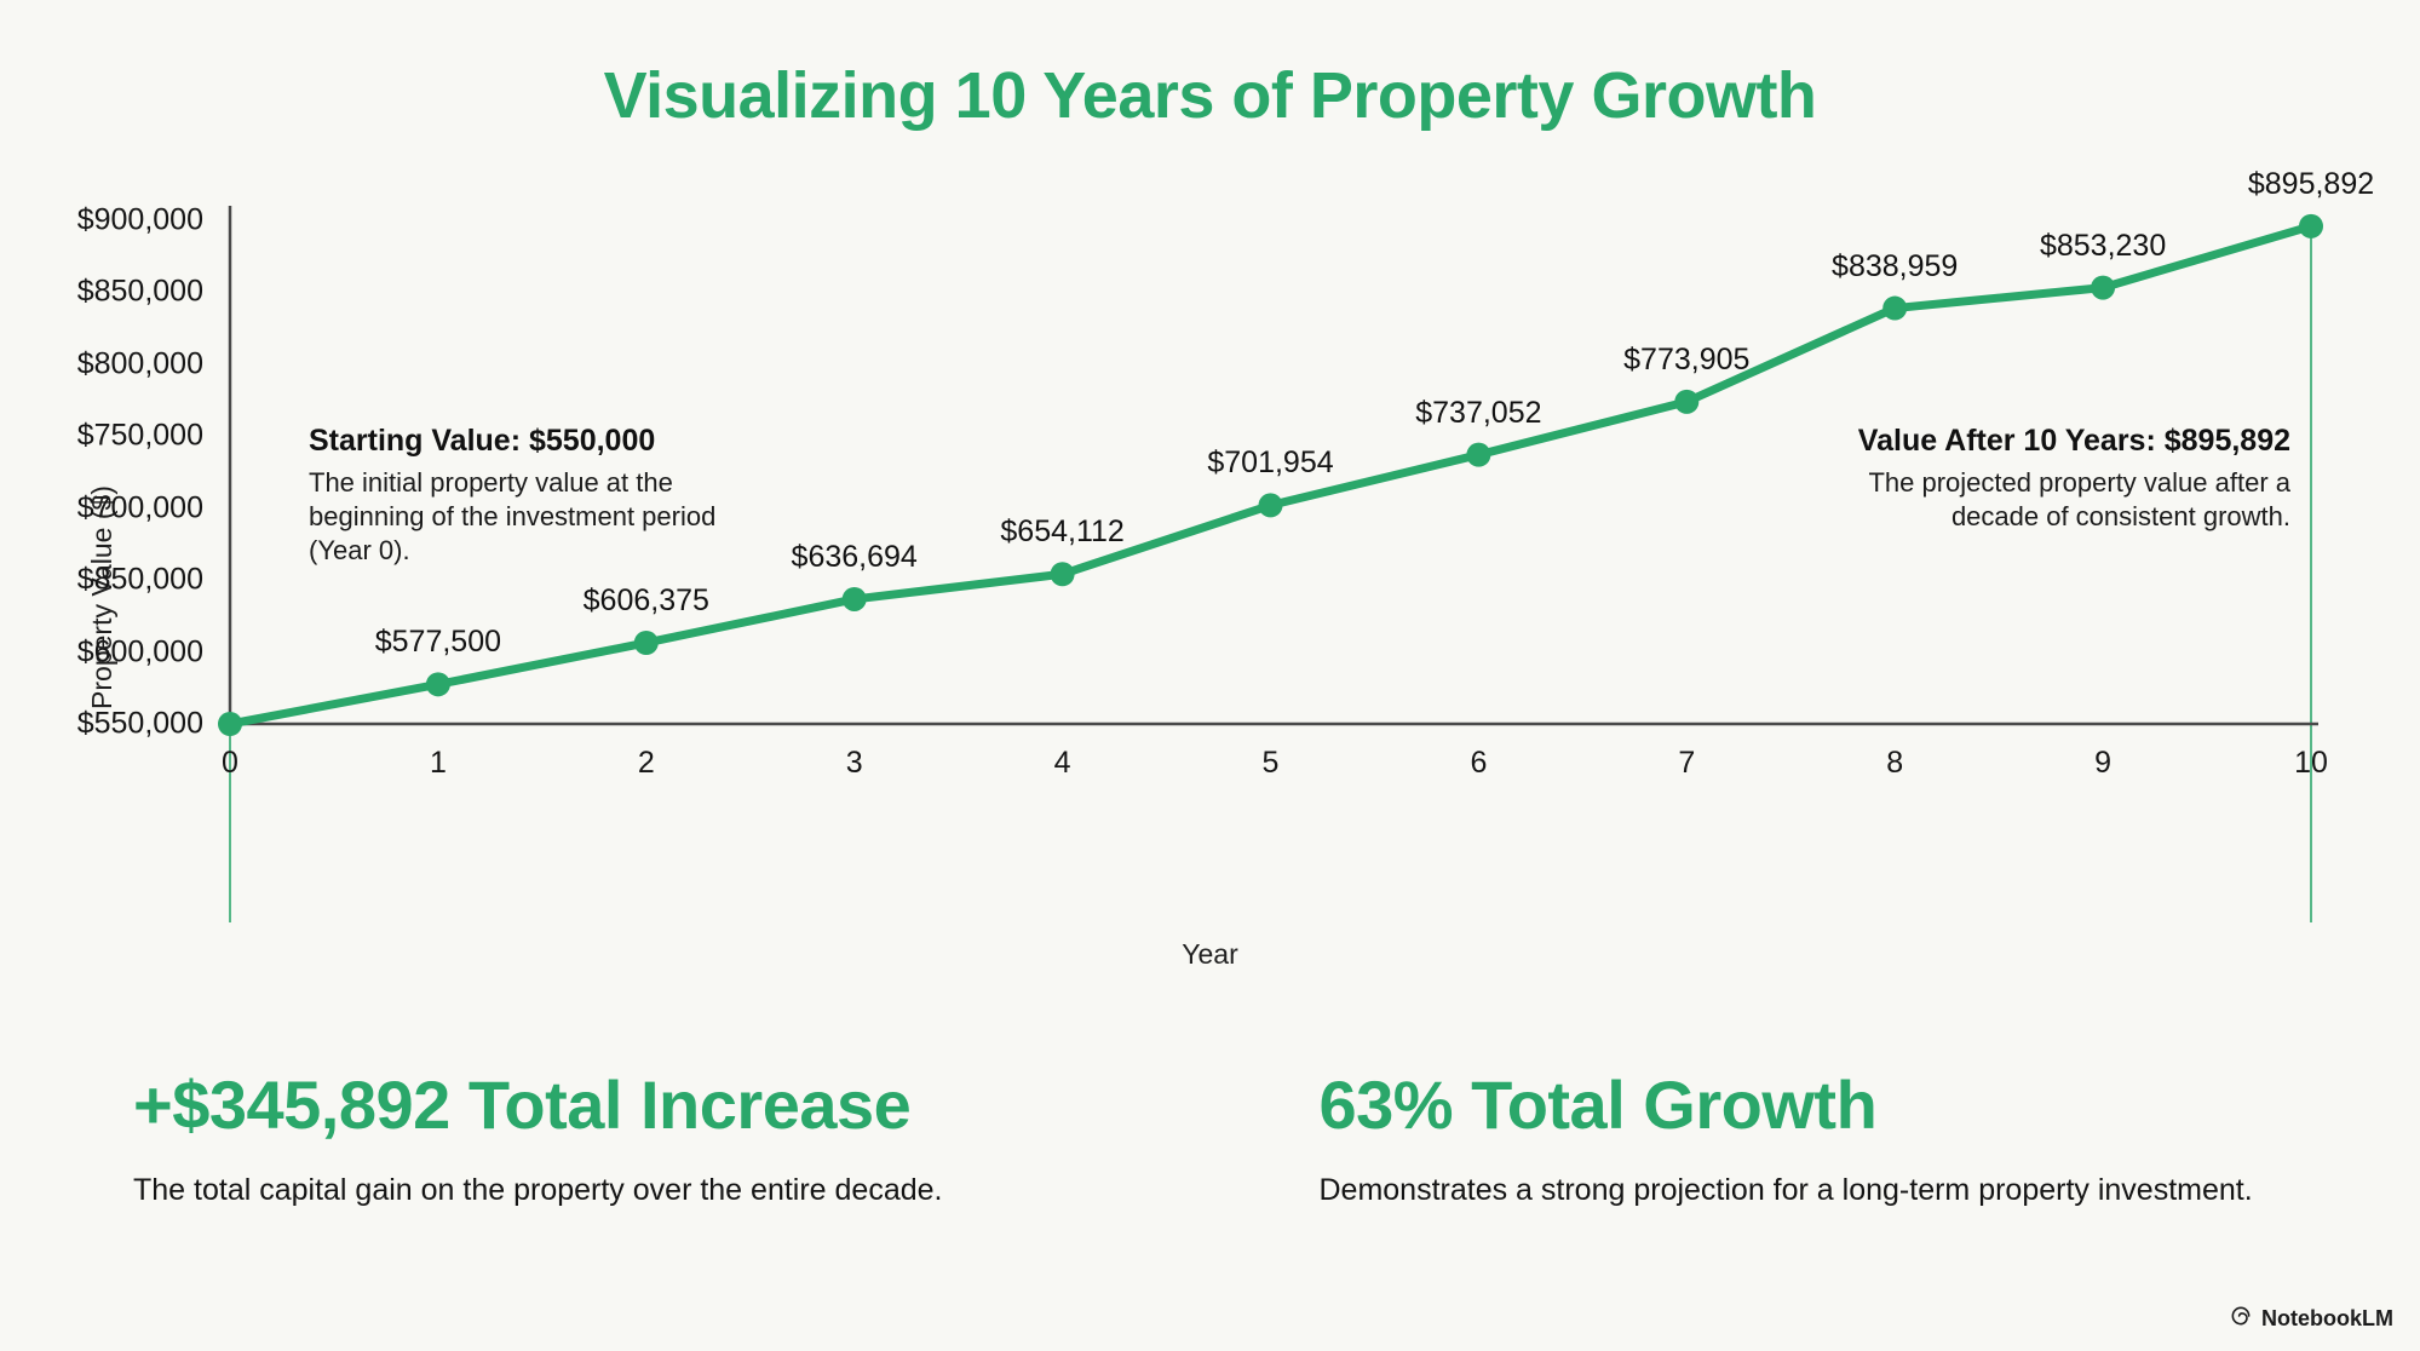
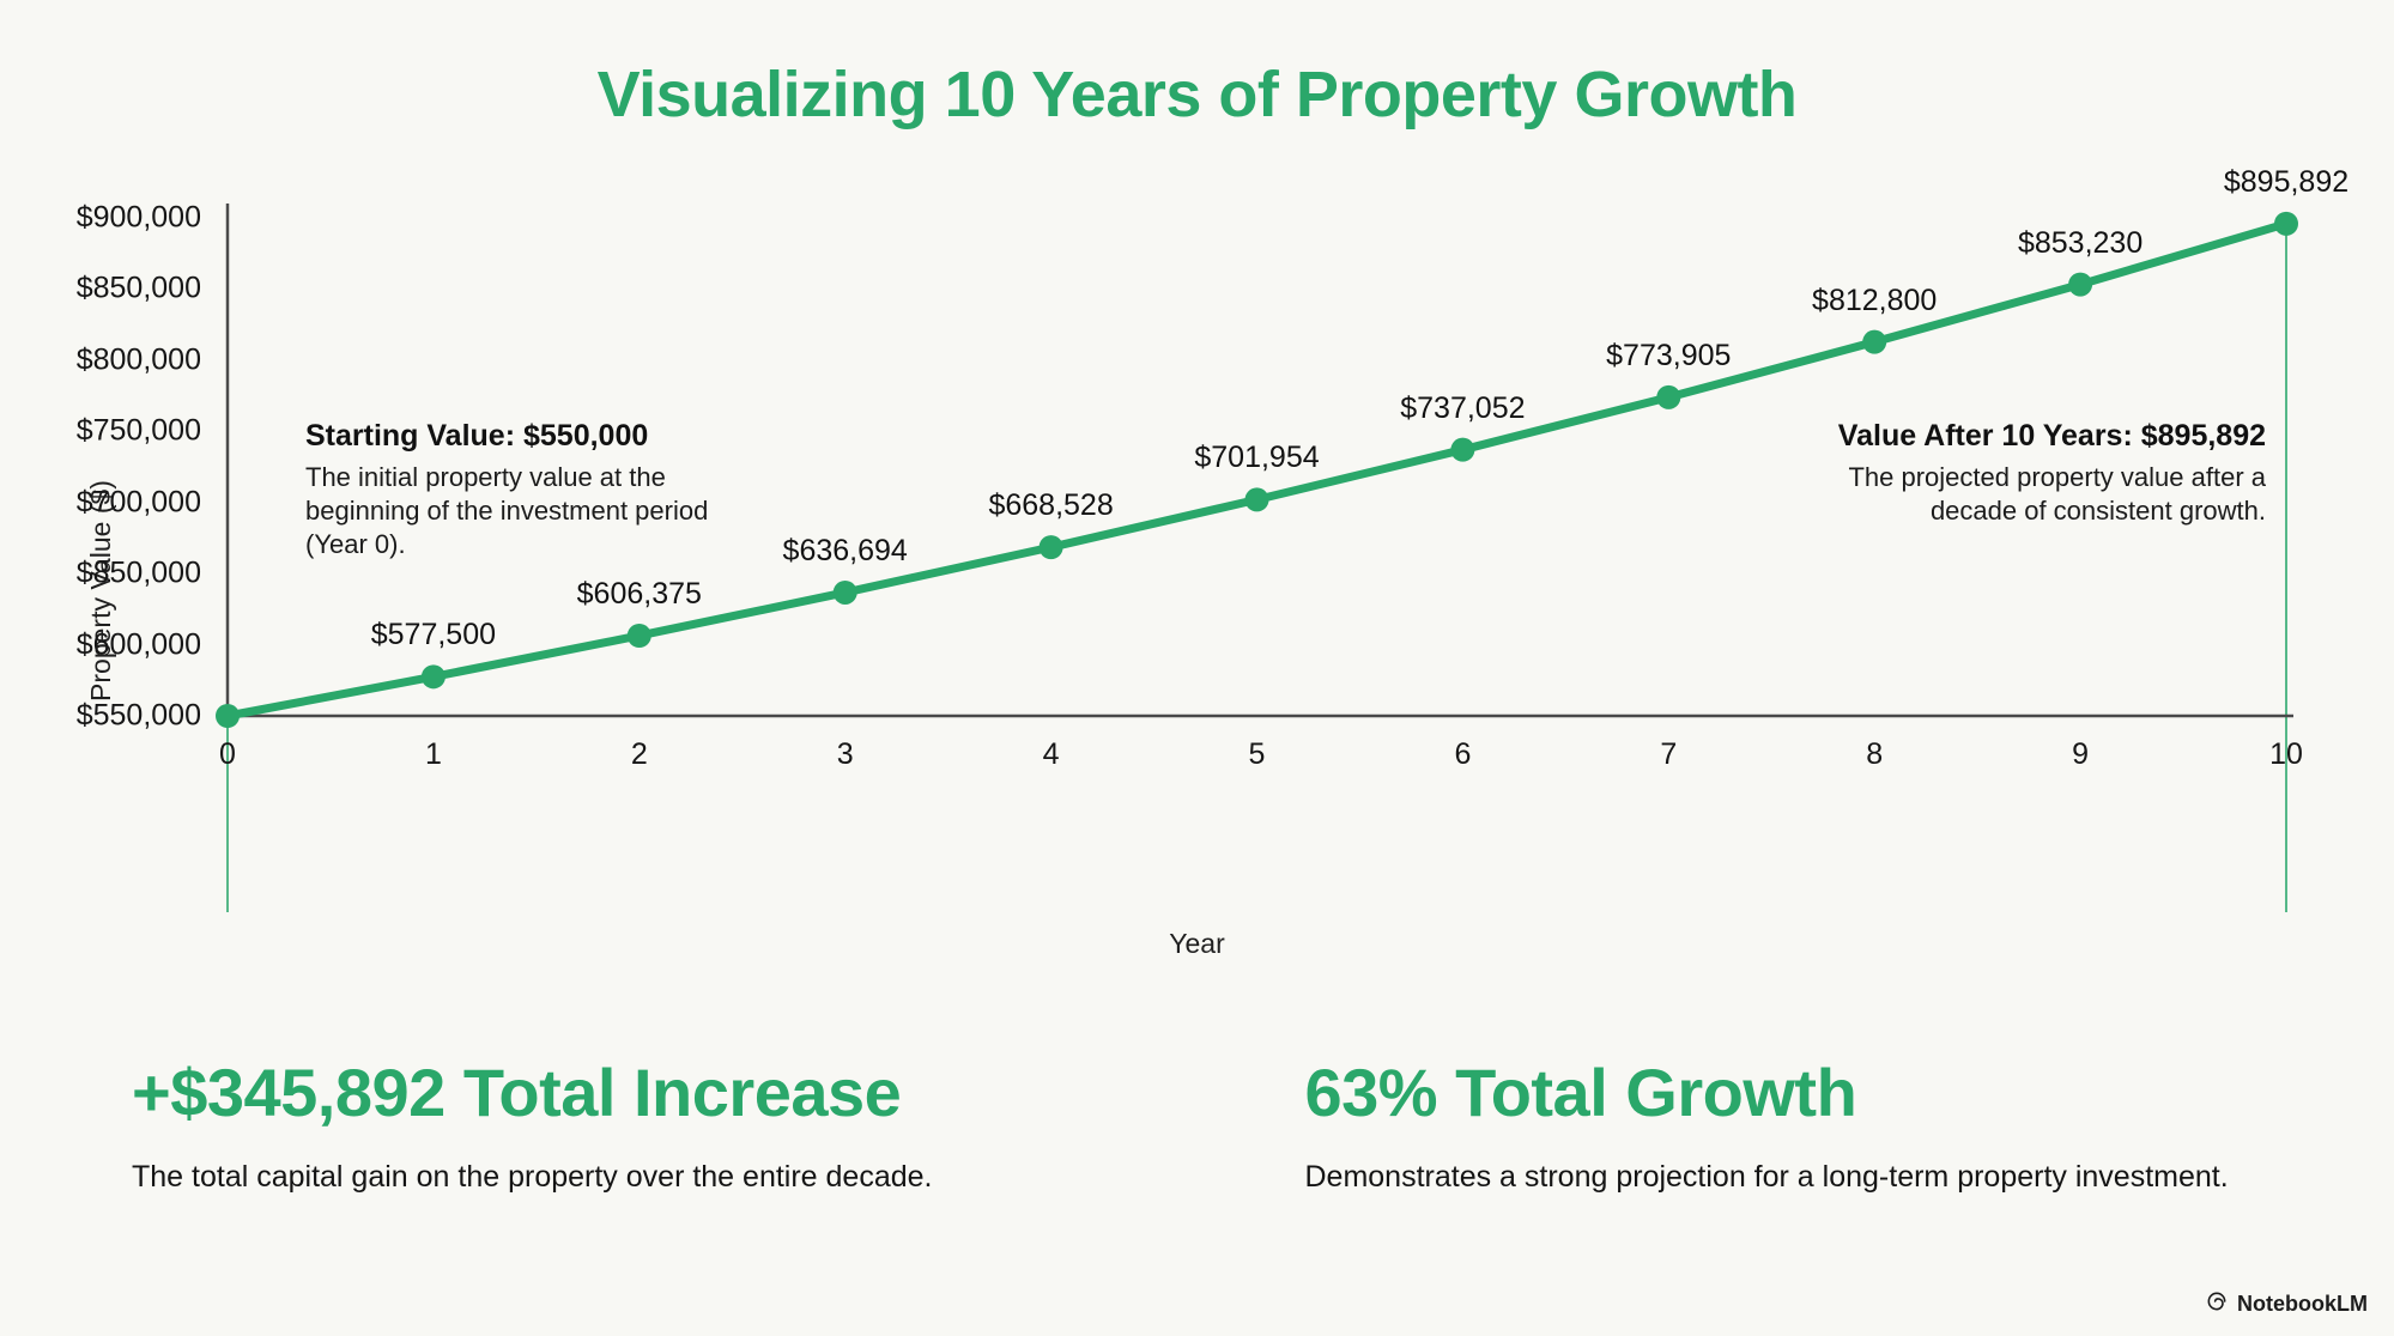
4: $654,112 -> $668,528
8: $838,959 -> $812,800
